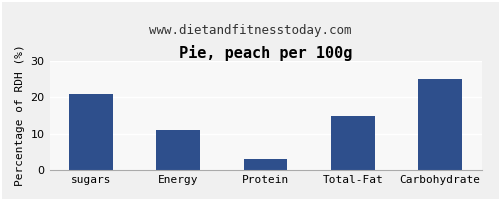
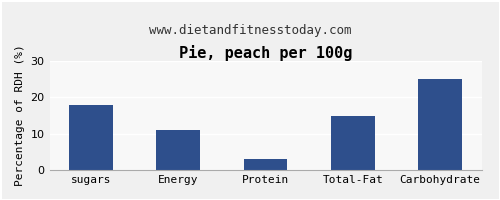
sugars: 21 -> 18
